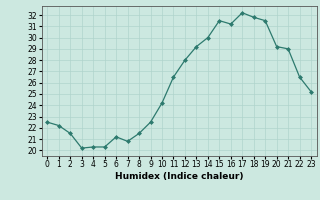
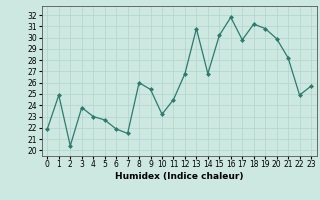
0: 22.5 -> 21.9
1: 22.2 -> 24.9
2: 21.5 -> 20.4
3: 20.2 -> 23.8
4: 20.3 -> 23.0
5: 20.3 -> 22.7
6: 21.2 -> 21.9
7: 20.8 -> 21.5
8: 21.5 -> 26.0
9: 22.5 -> 25.4
10: 24.2 -> 23.2
11: 26.5 -> 24.5
12: 28.0 -> 26.8
13: 29.2 -> 30.8
14: 30.0 -> 26.8
15: 31.5 -> 30.2
16: 31.2 -> 31.8
17: 32.2 -> 29.8
18: 31.8 -> 31.2
19: 31.5 -> 30.8
20: 29.2 -> 29.9
21: 29.0 -> 28.2
22: 26.5 -> 24.9
23: 25.2 -> 25.7
